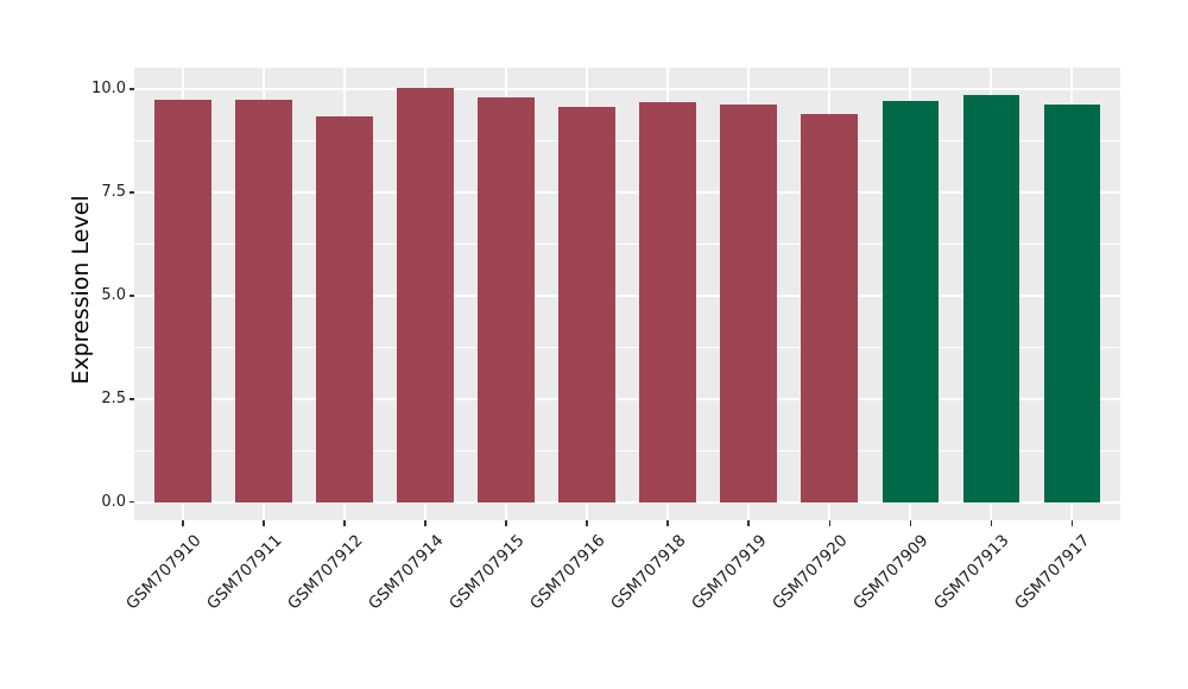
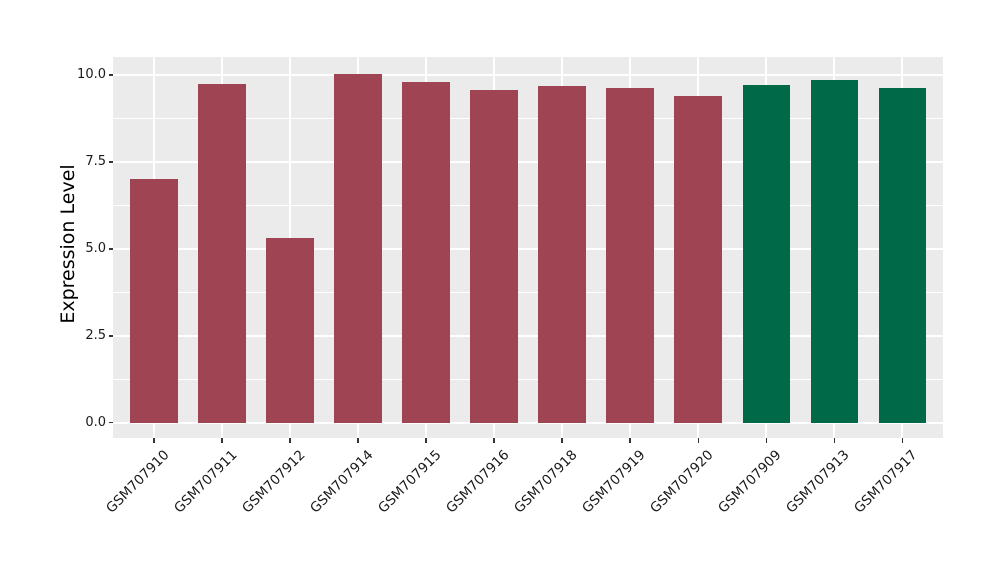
GSM707910: 9.8 -> 7.0
GSM707912: 9.3 -> 5.3
